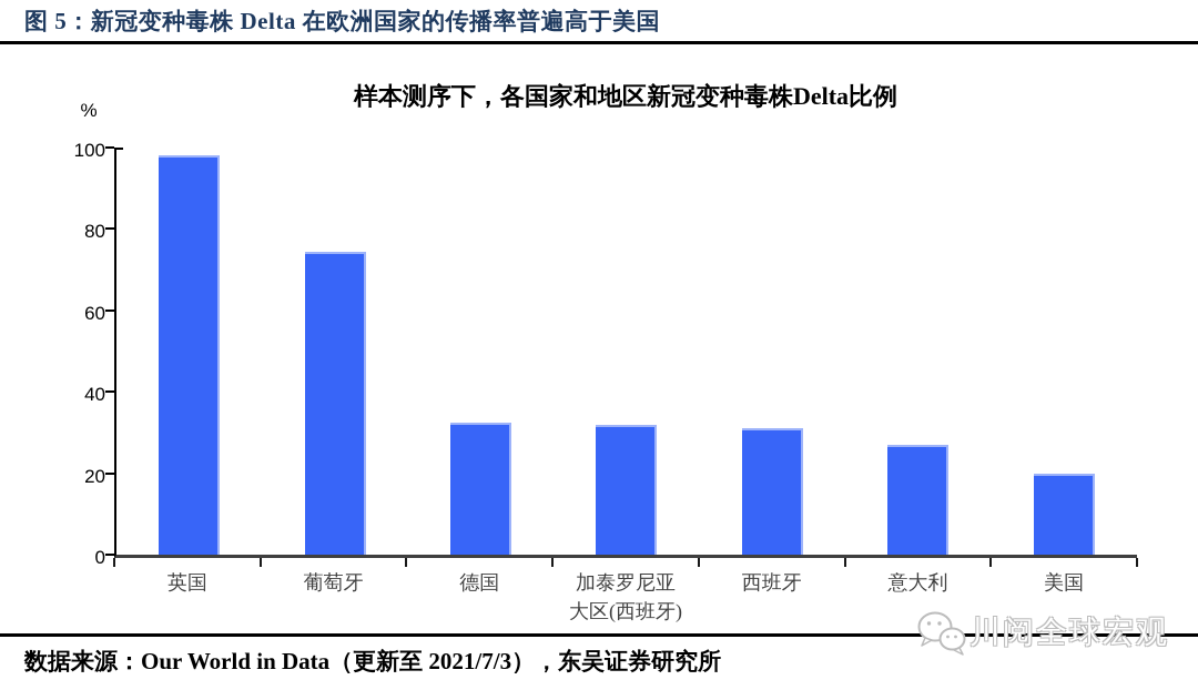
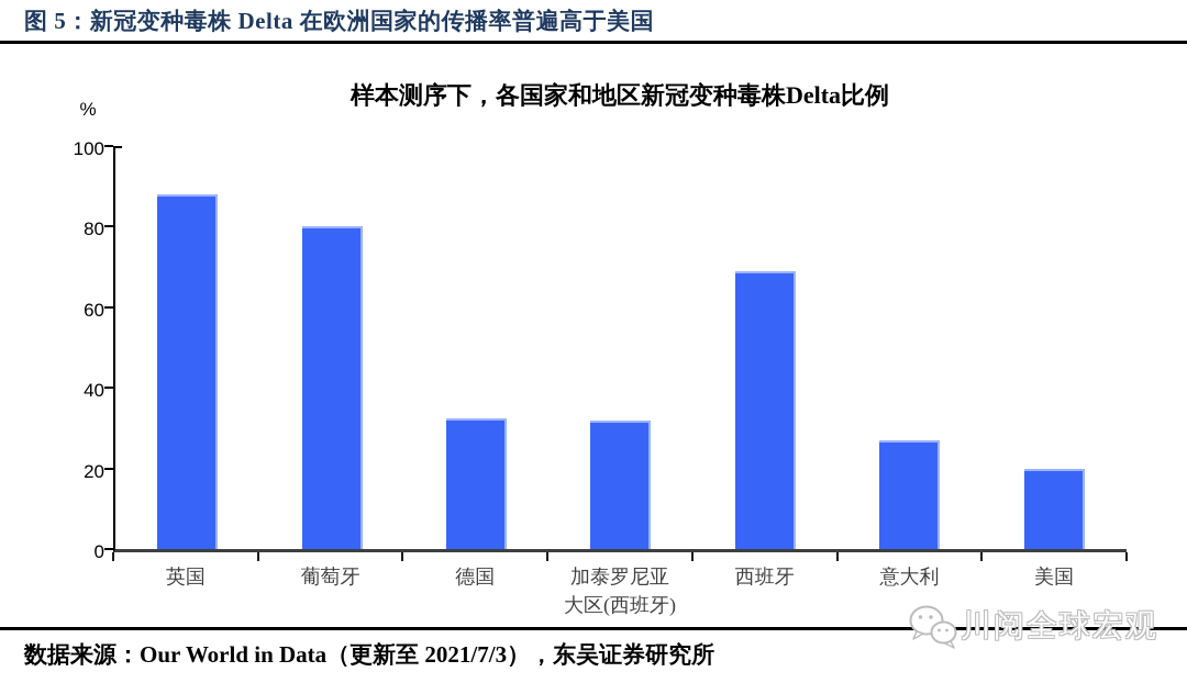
英国: 98 -> 88
葡萄牙: 74 -> 80
西班牙: 31 -> 69
